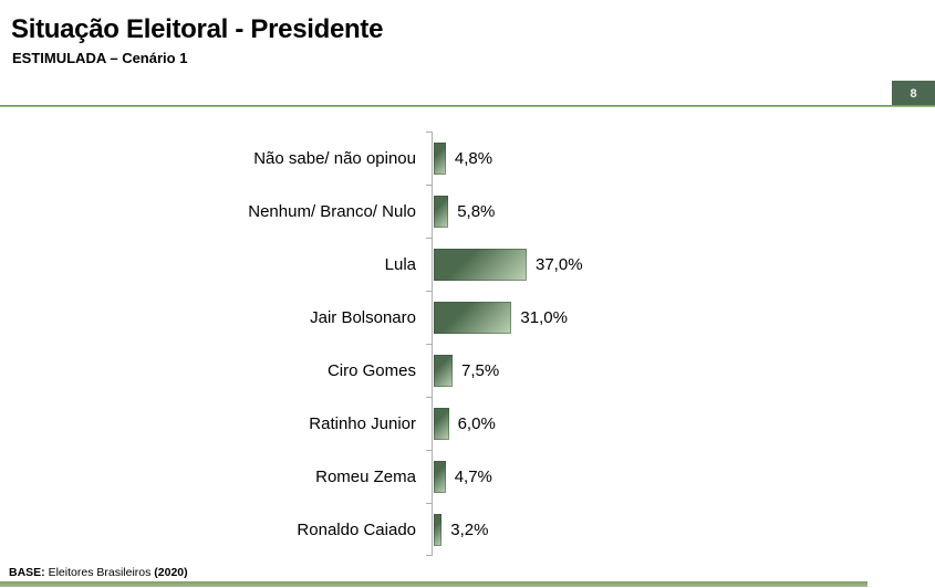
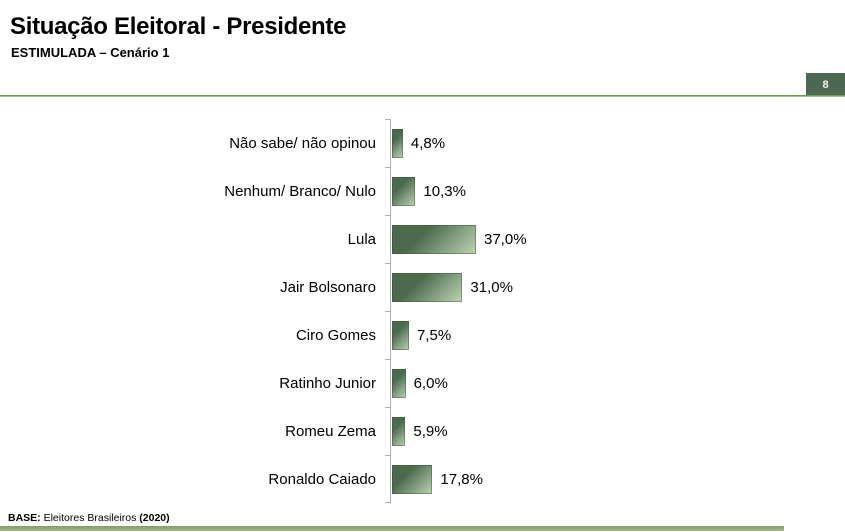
Nenhum/ Branco/ Nulo: 5,8% -> 10,3%
Romeu Zema: 4,7% -> 5,9%
Ronaldo Caiado: 3,2% -> 17,8%
